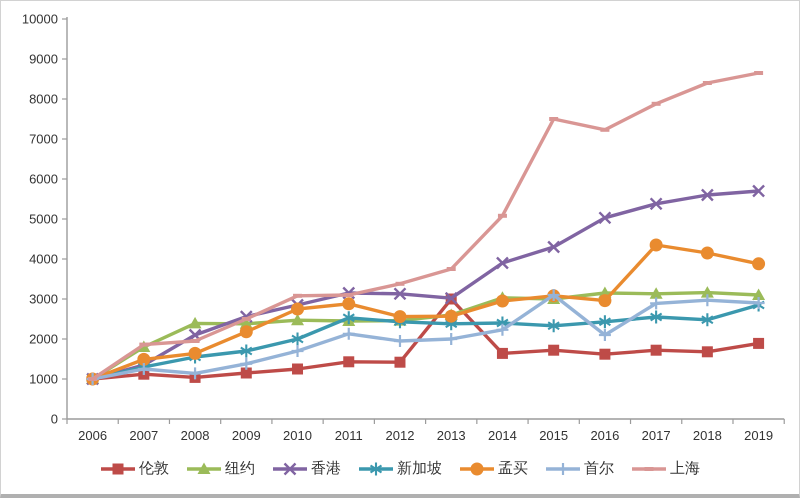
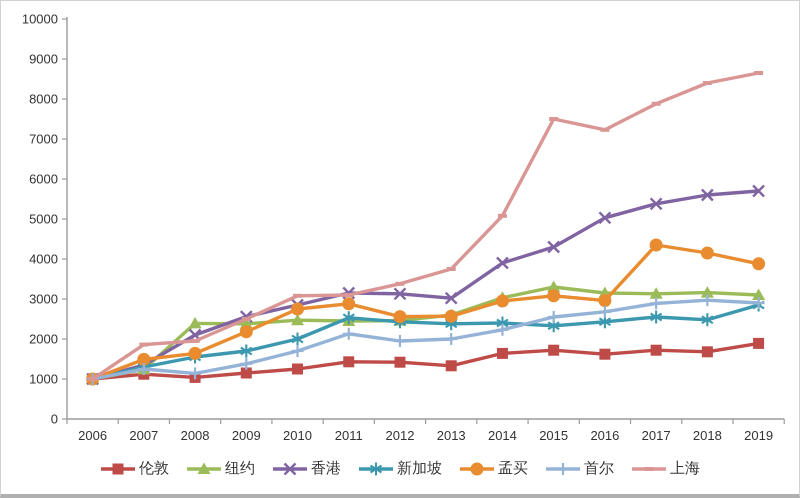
纽约/2007: 1800 -> 1200
伦敦/2013: 3000 -> 1300
纽约/2015: 3000 -> 3300
首尔/2015: 3100 -> 2600
首尔/2016: 2100 -> 2700
